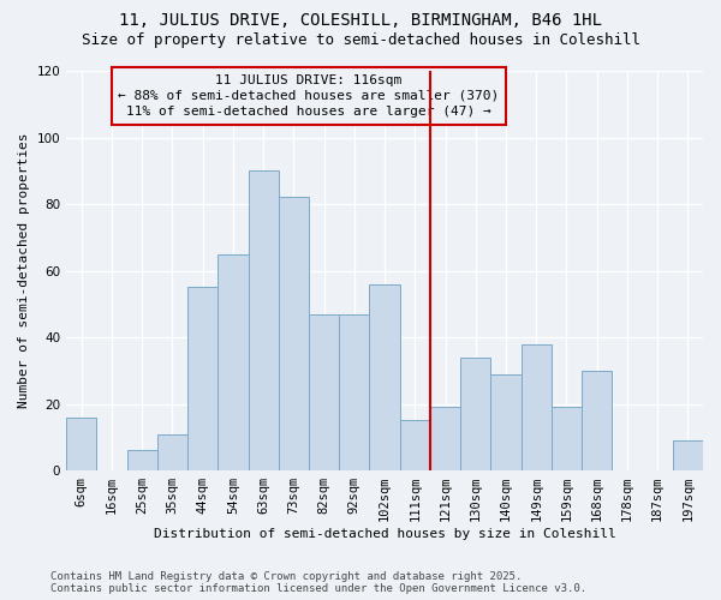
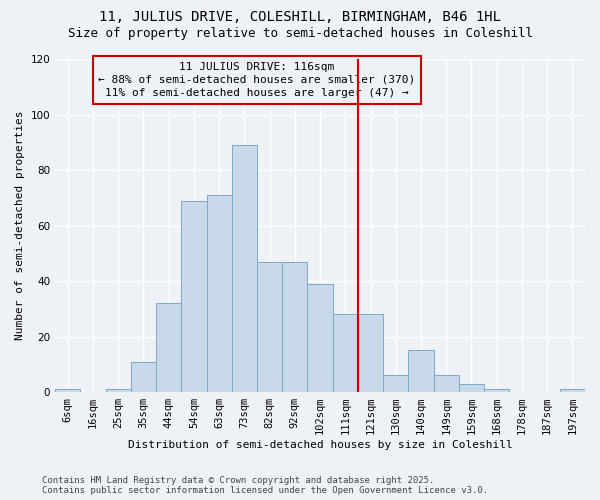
6sqm: 16 -> 1
25sqm: 6 -> 1
44sqm: 55 -> 32
54sqm: 65 -> 69
63sqm: 90 -> 71
73sqm: 82 -> 89
102sqm: 56 -> 39
111sqm: 15 -> 28
121sqm: 19 -> 28
130sqm: 34 -> 6
140sqm: 29 -> 15
149sqm: 38 -> 6
159sqm: 19 -> 3
168sqm: 30 -> 1
197sqm: 9 -> 1
